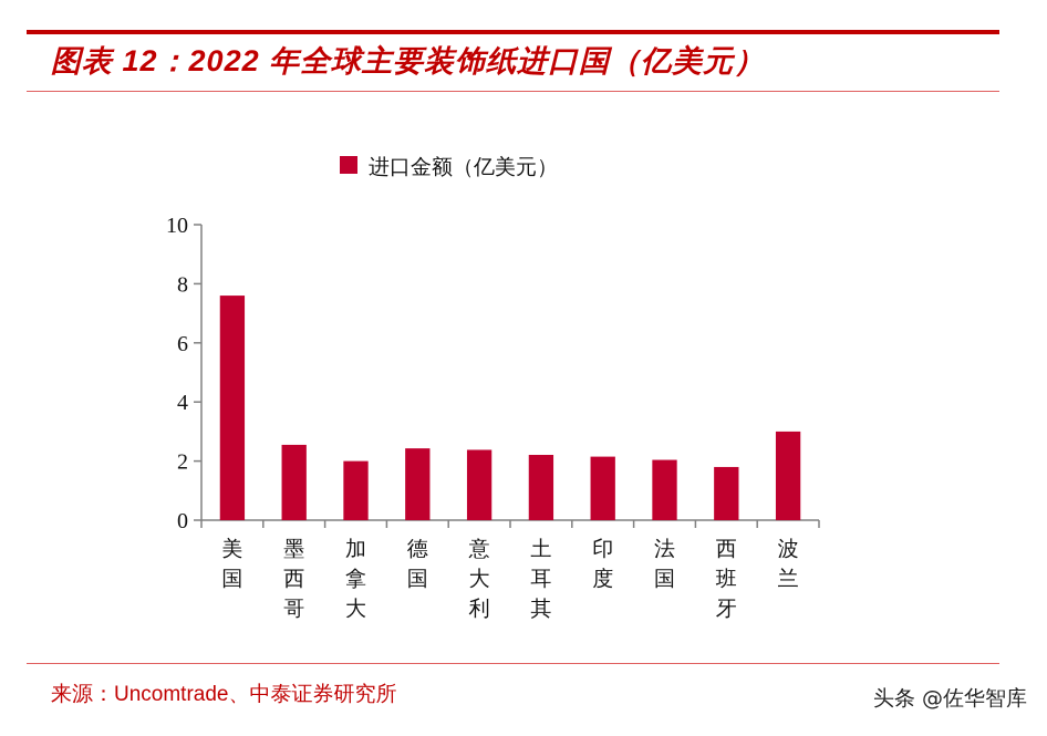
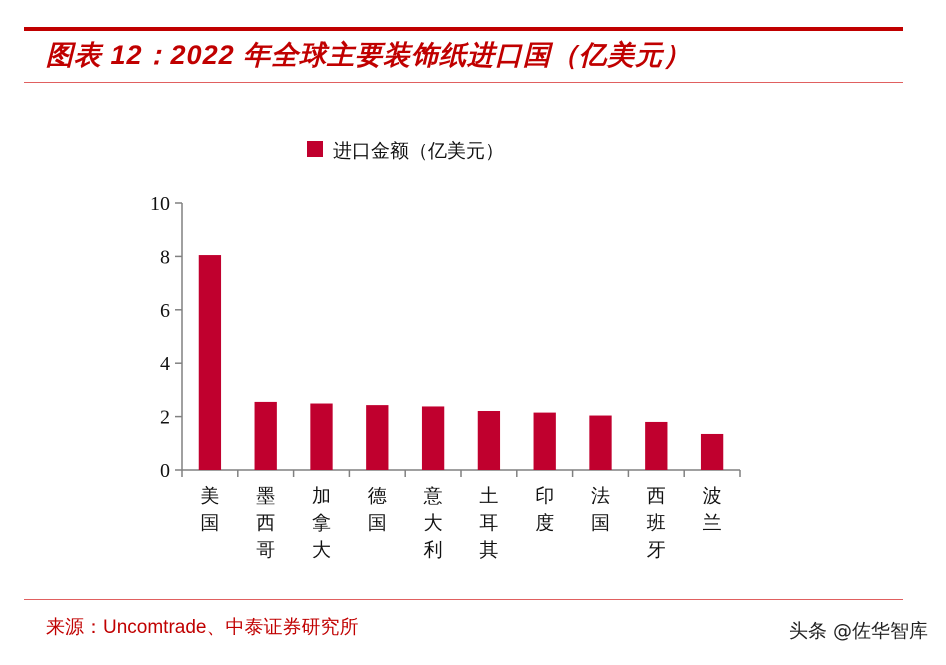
美国: 7.6 -> 8.1
加拿大: 2.0 -> 2.5
波兰: 3.0 -> 1.4
